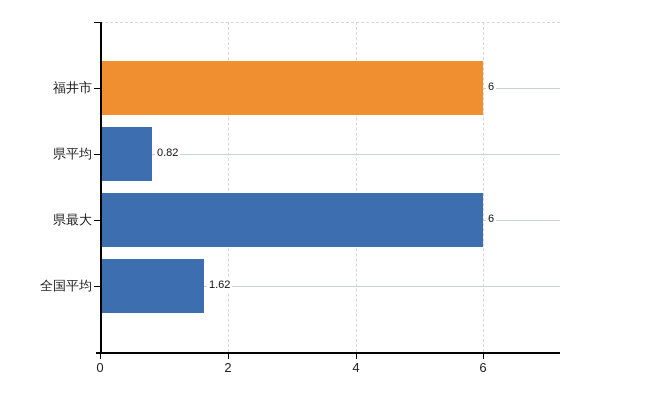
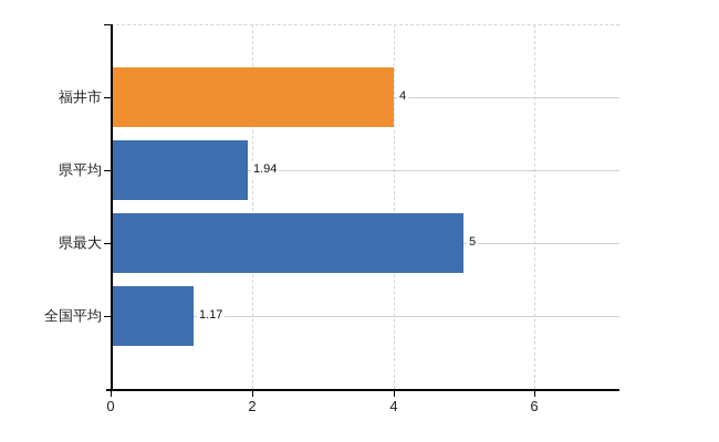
福井市: 6 -> 4
県平均: 0.82 -> 1.94
県最大: 6 -> 5
全国平均: 1.62 -> 1.17
